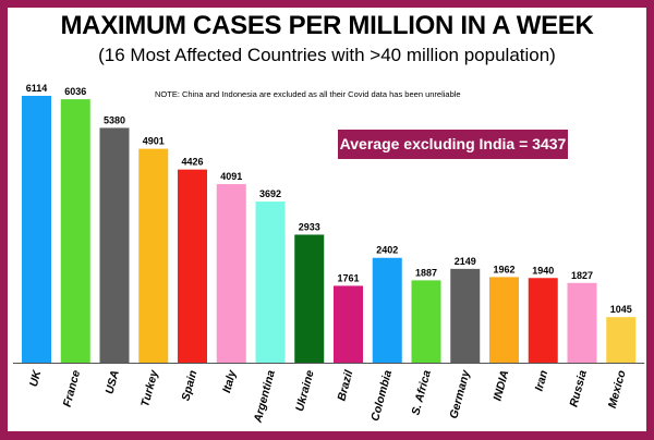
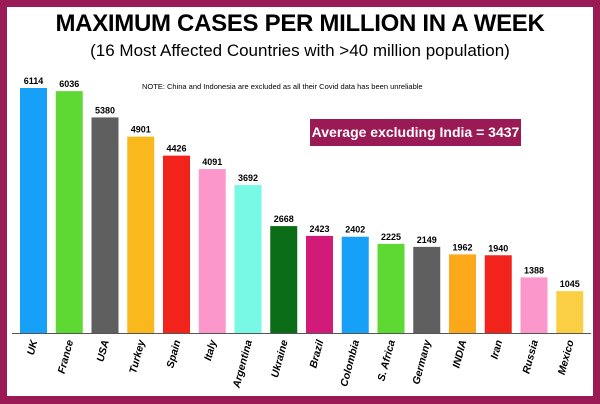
Ukraine: 2933 -> 2668
Brazil: 1761 -> 2423
S. Africa: 1887 -> 2225
Russia: 1827 -> 1388
